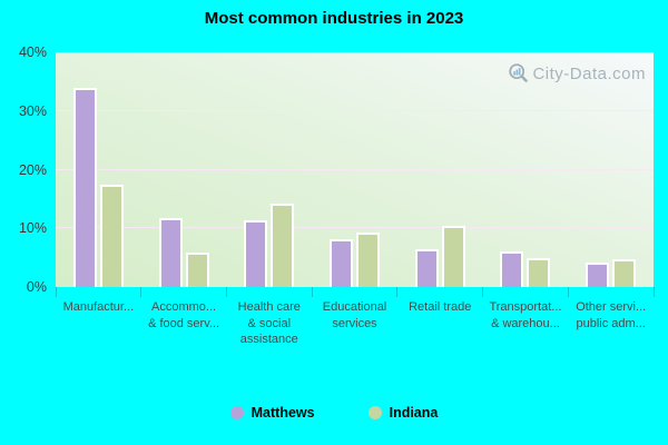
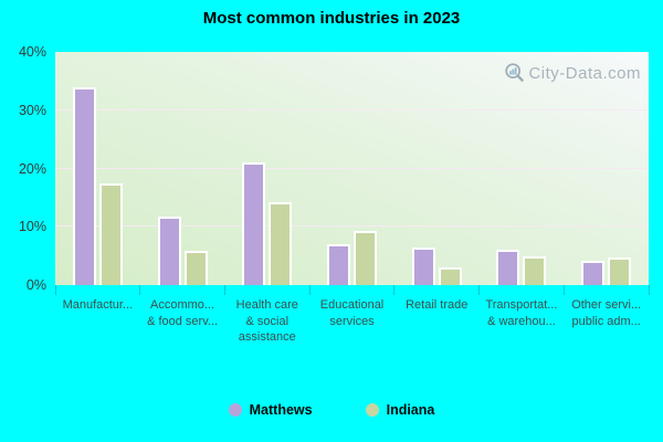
Matthews/Health care & social assistance: 11% -> 21%
Matthews/Educational services: 8% -> 7%
Indiana/Retail trade: 10% -> 3%
